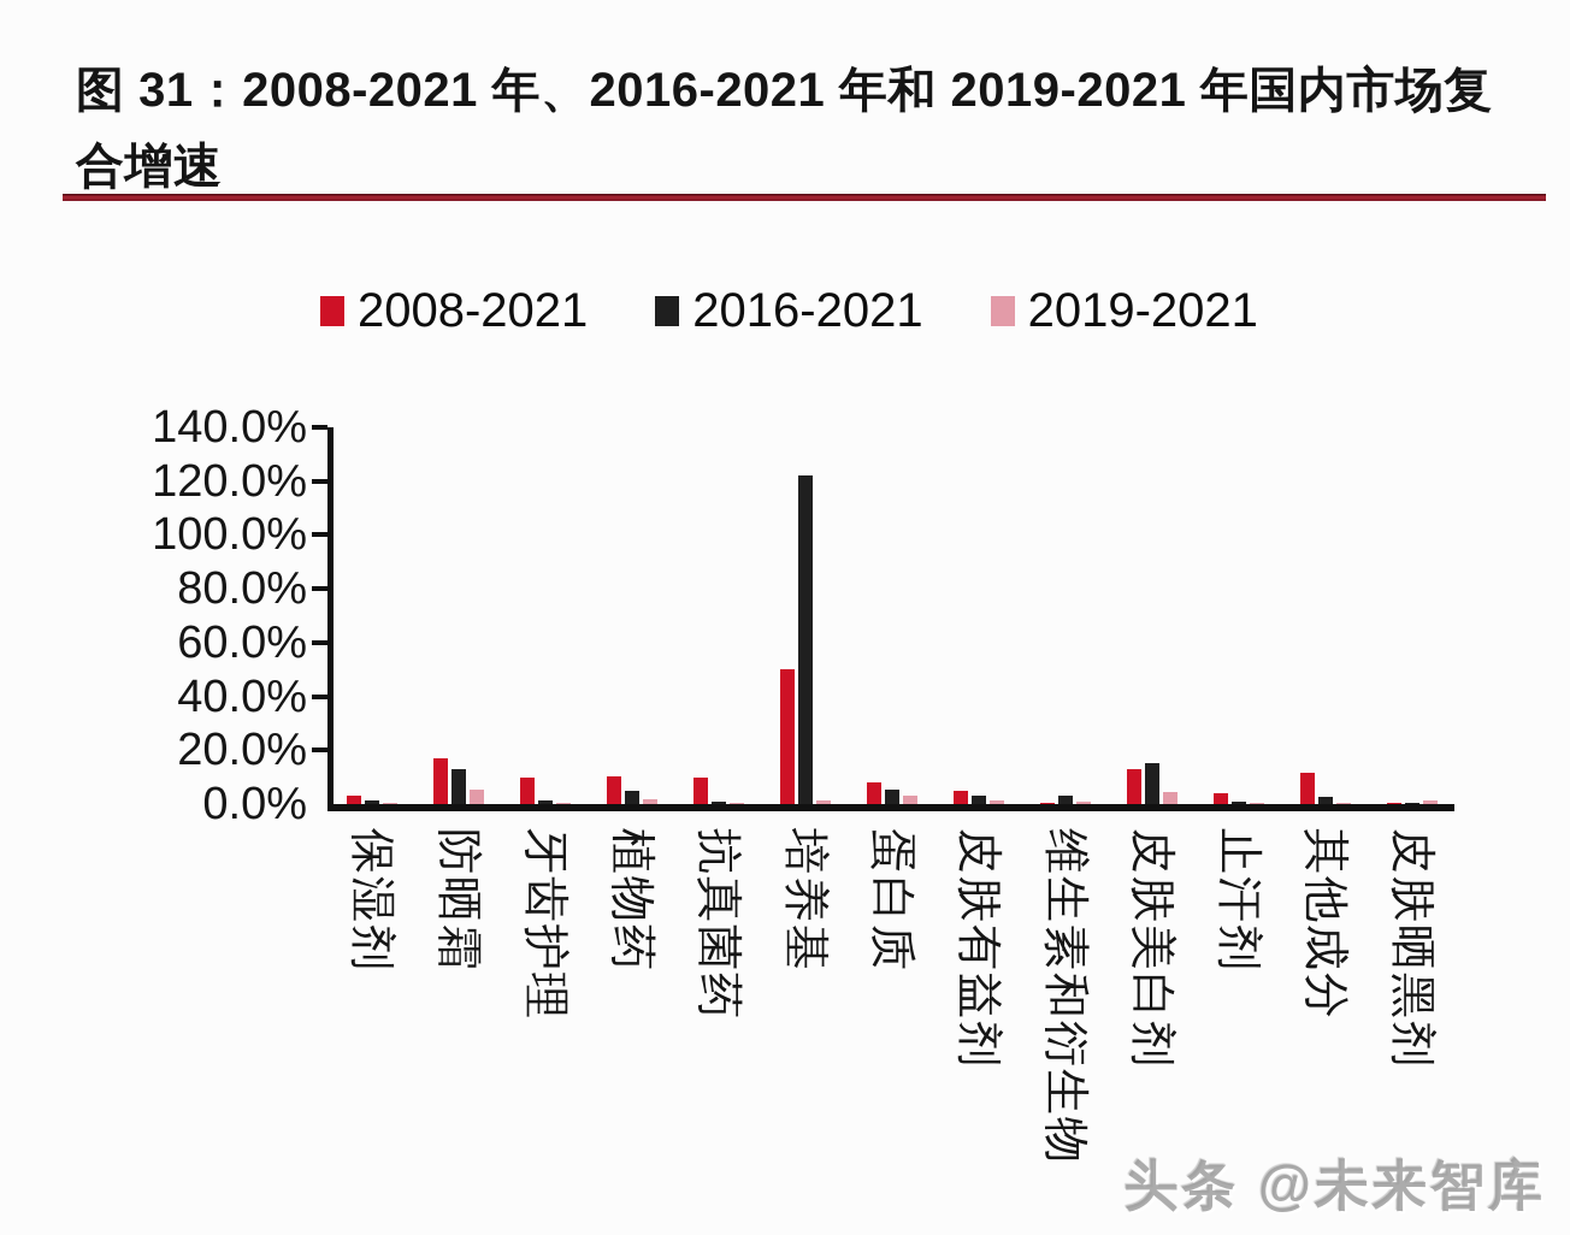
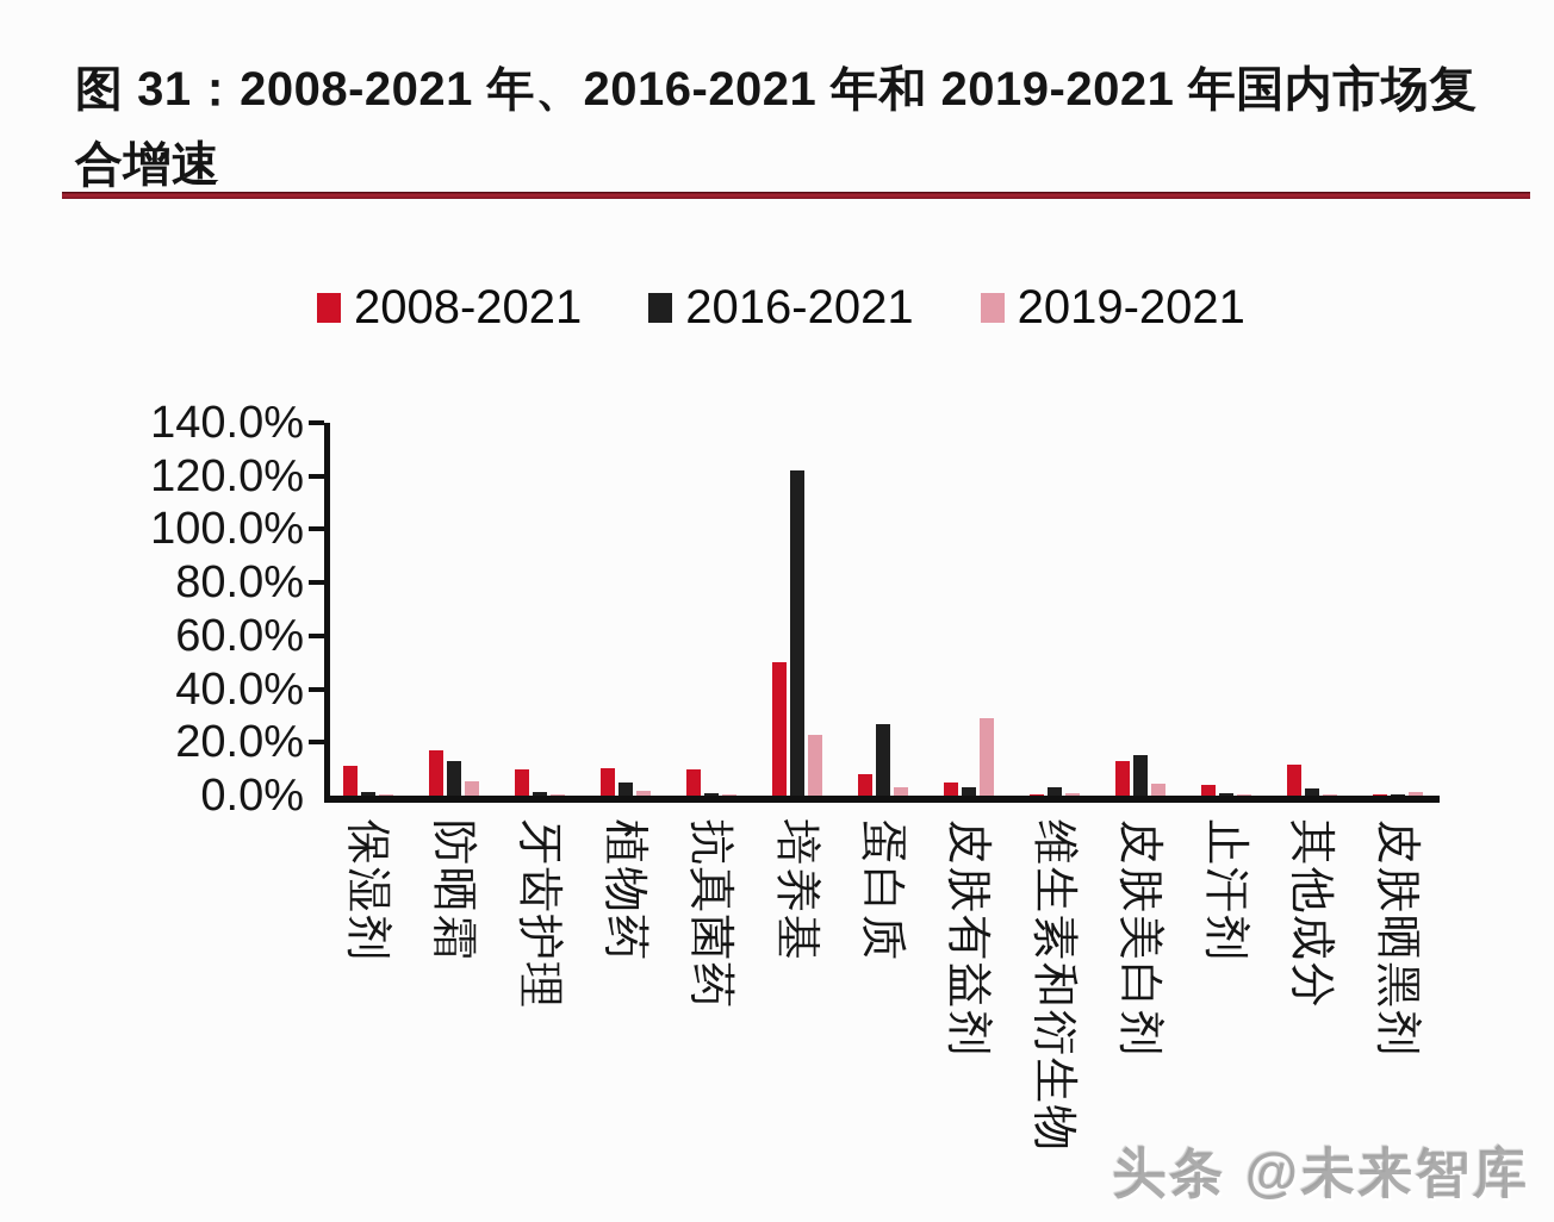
2008-2021/保湿剂: 3% -> 11%
2019-2021/培养基: 2% -> 23%
2016-2021/蛋白质: 6% -> 27%
2019-2021/皮肤有益剂: 2% -> 29%
